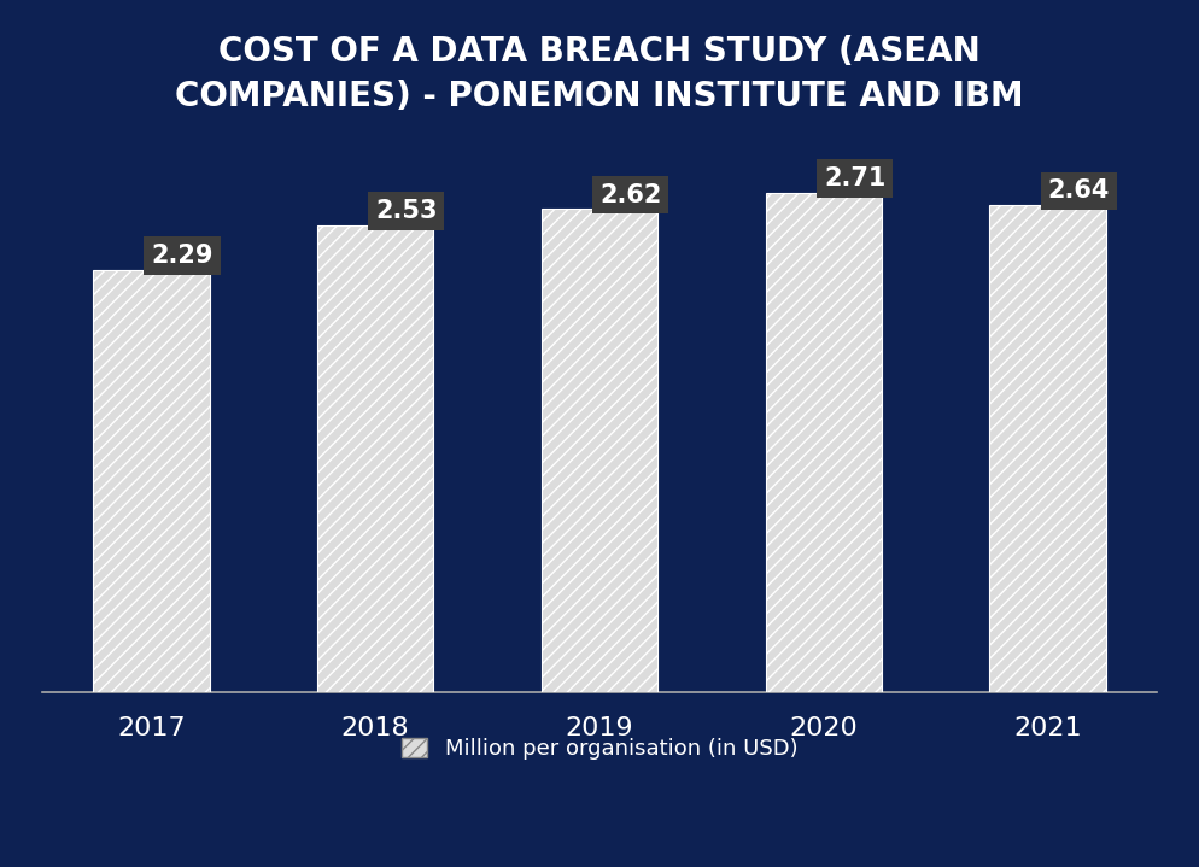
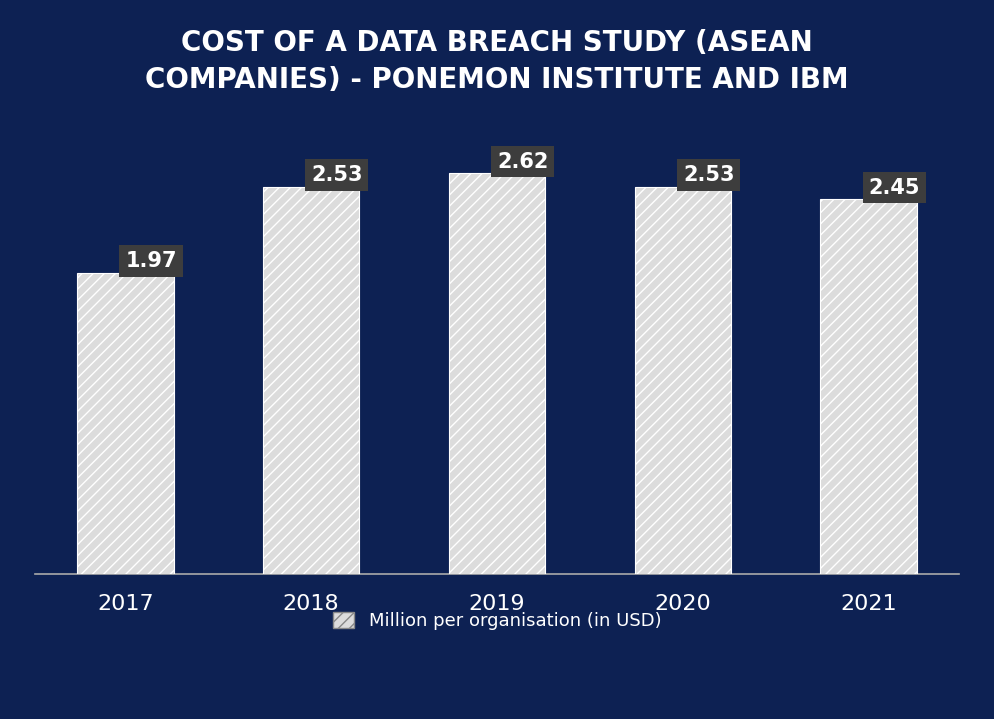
2017: 2.29 -> 1.97
2020: 2.71 -> 2.53
2021: 2.64 -> 2.45
